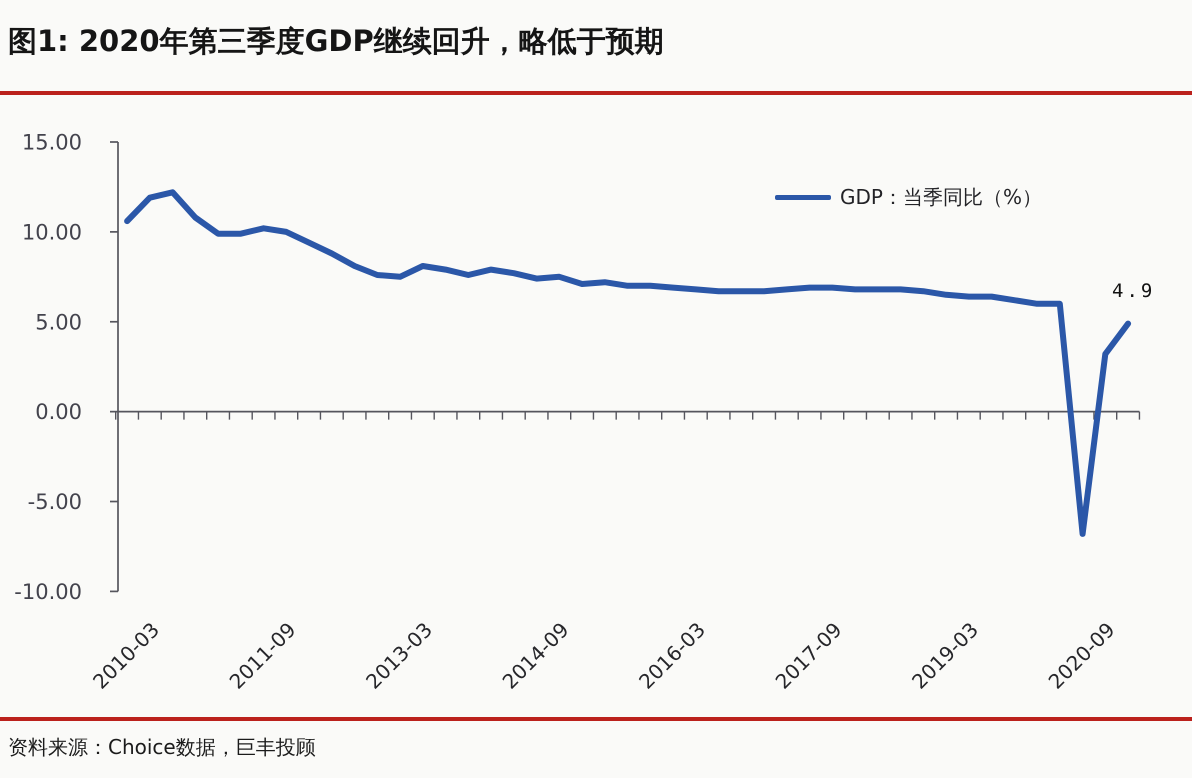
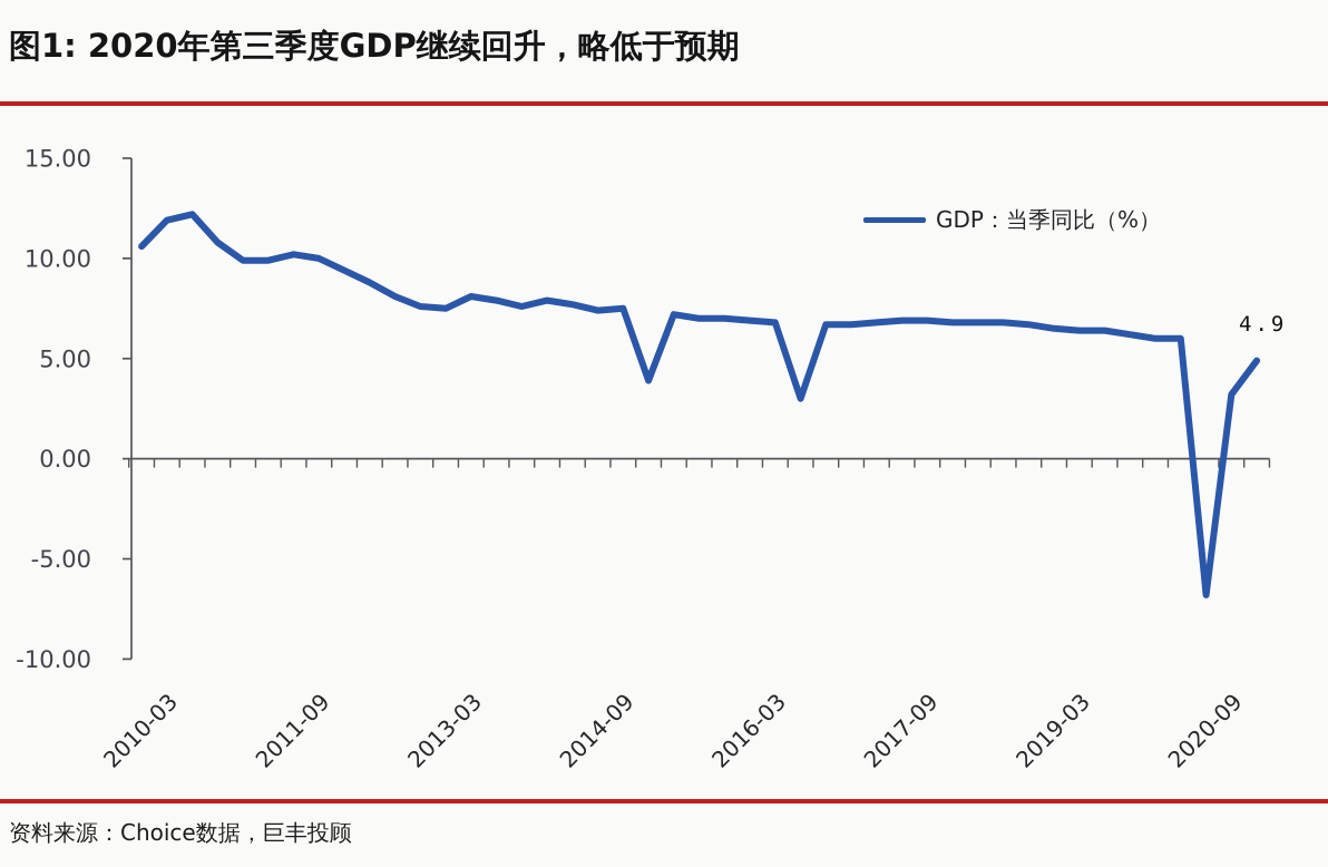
2014-09: 7.1 -> 3.9
2016-03: 6.7 -> 3.0
